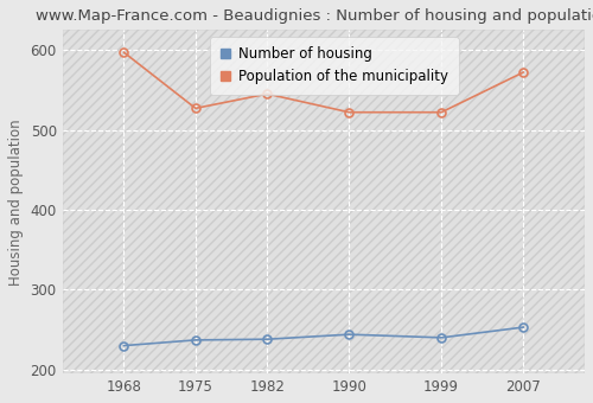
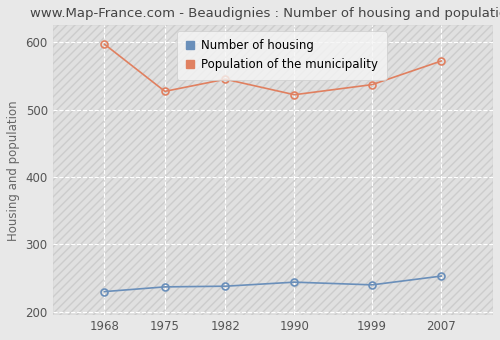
Population of the municipality/1999: 522 -> 537
